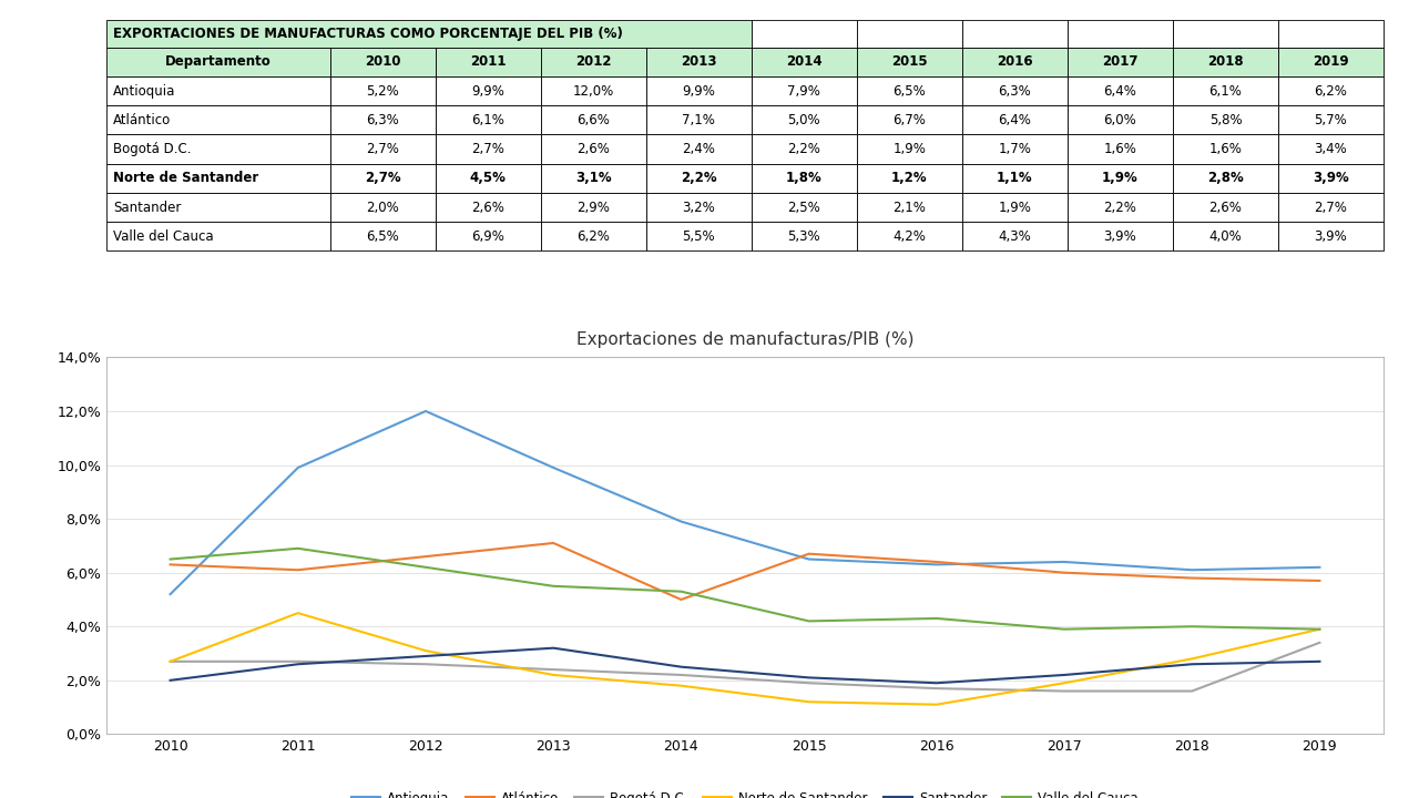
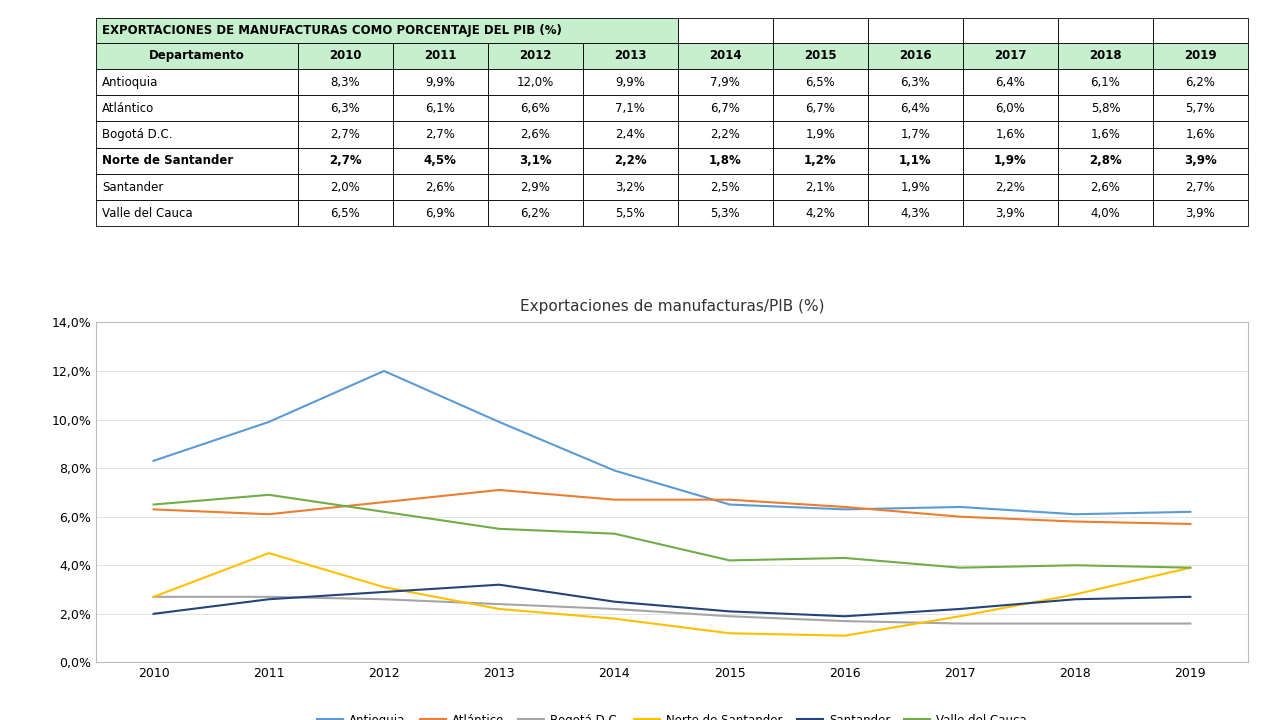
Antioquia/2010: 5,2% -> 8,3%
Atlántico/2014: 5,0% -> 6,7%
Bogotá D.C./2019: 3,4% -> 1,6%
